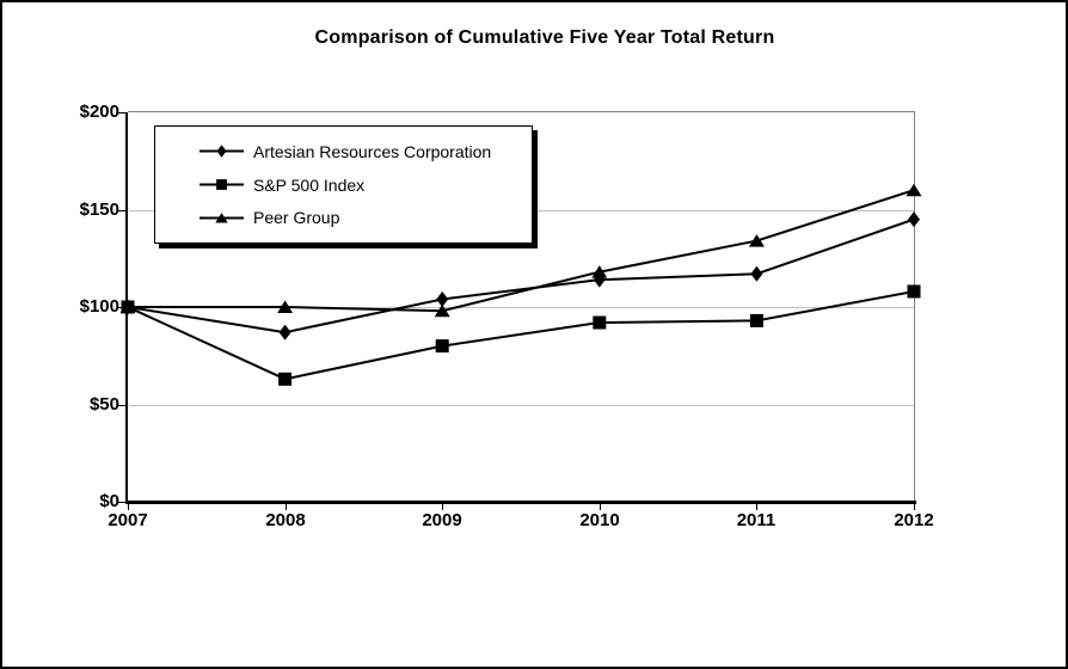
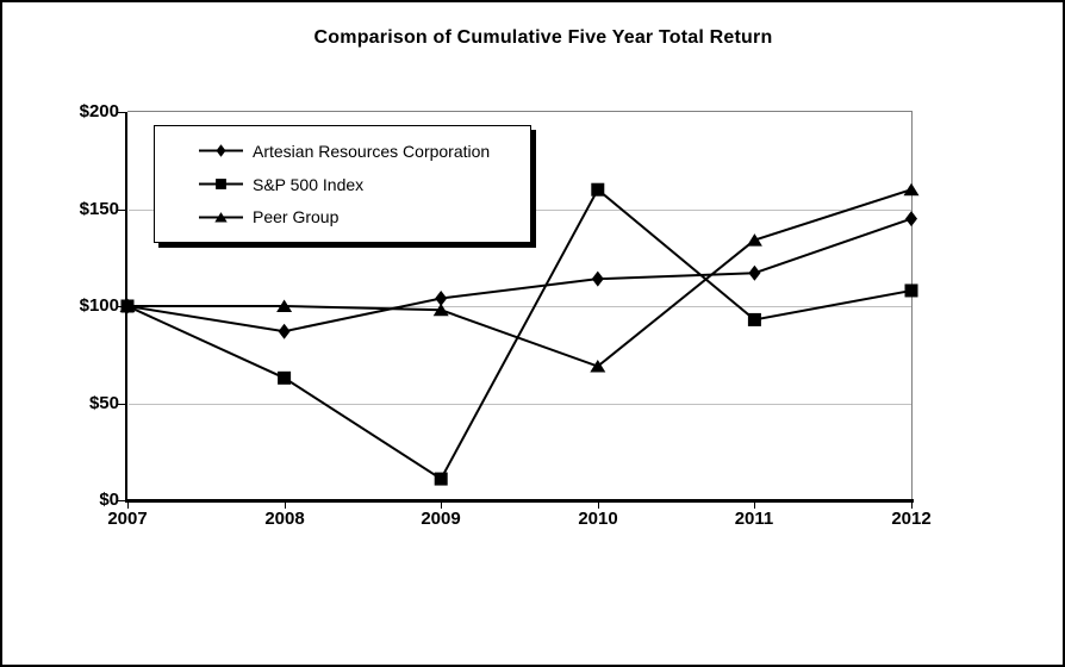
S&P 500 Index/2009: $80 -> $11
S&P 500 Index/2010: $92 -> $160
Peer Group/2010: $118 -> $69
